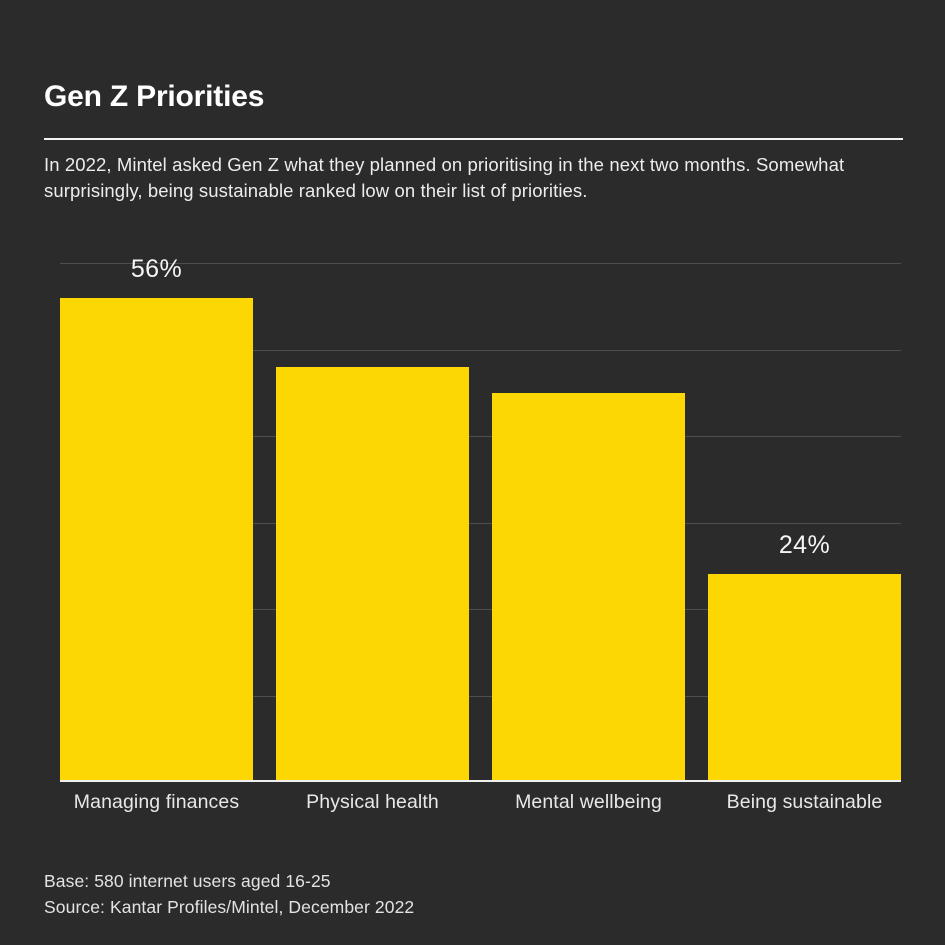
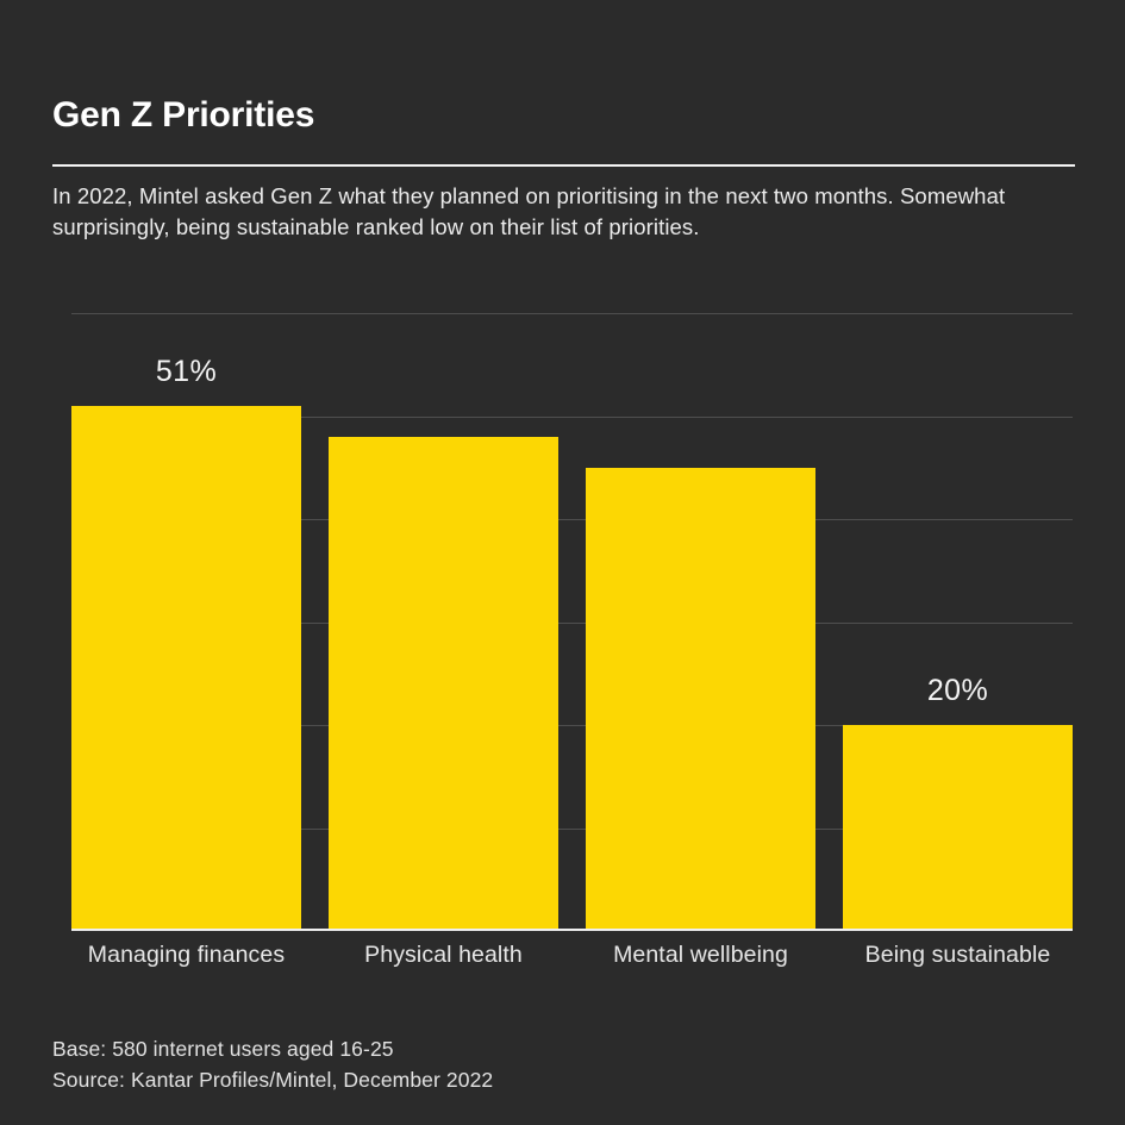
Managing finances: 56% -> 51%
Being sustainable: 24% -> 20%
